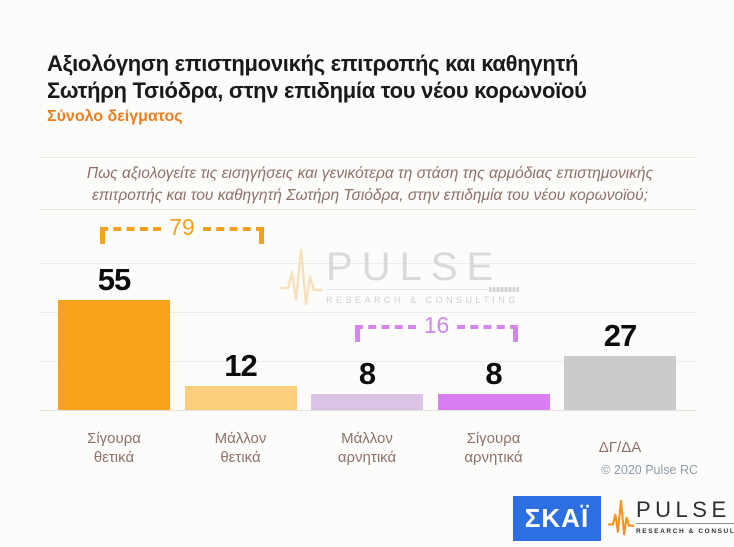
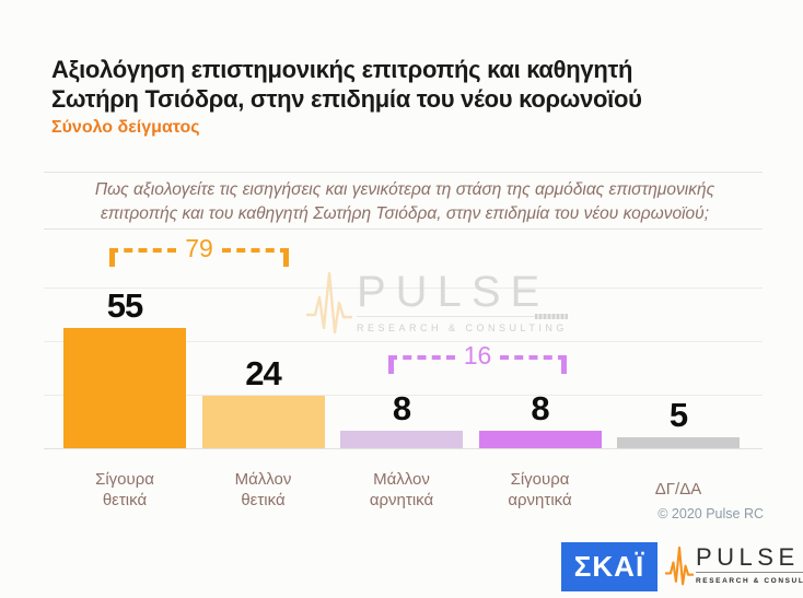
Μάλλον θετικά: 12 -> 24
ΔΓ/ΔΑ: 27 -> 5
